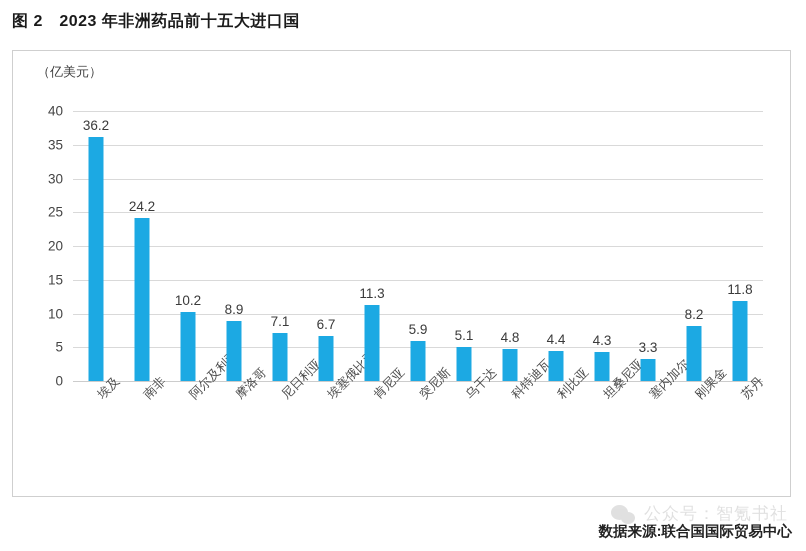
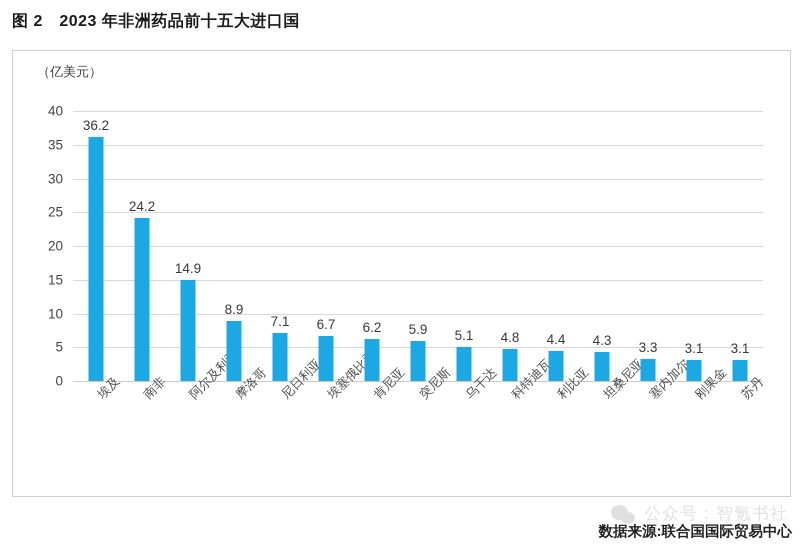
阿尔及利亚: 10.2 -> 14.9
肯尼亚: 11.3 -> 6.2
刚果金: 8.2 -> 3.1
苏丹: 11.8 -> 3.1
